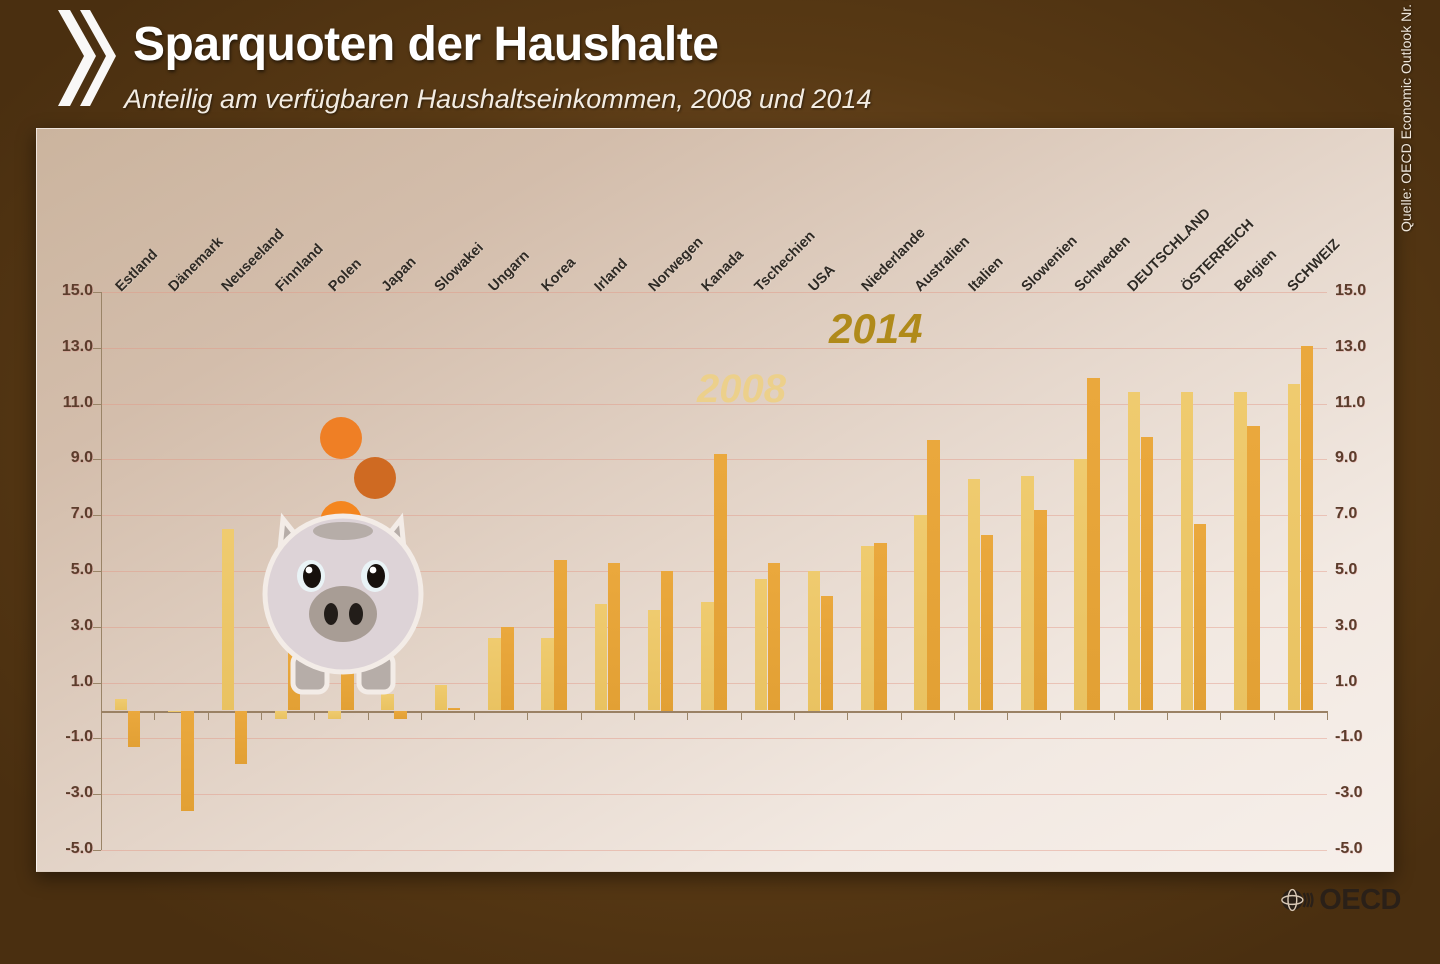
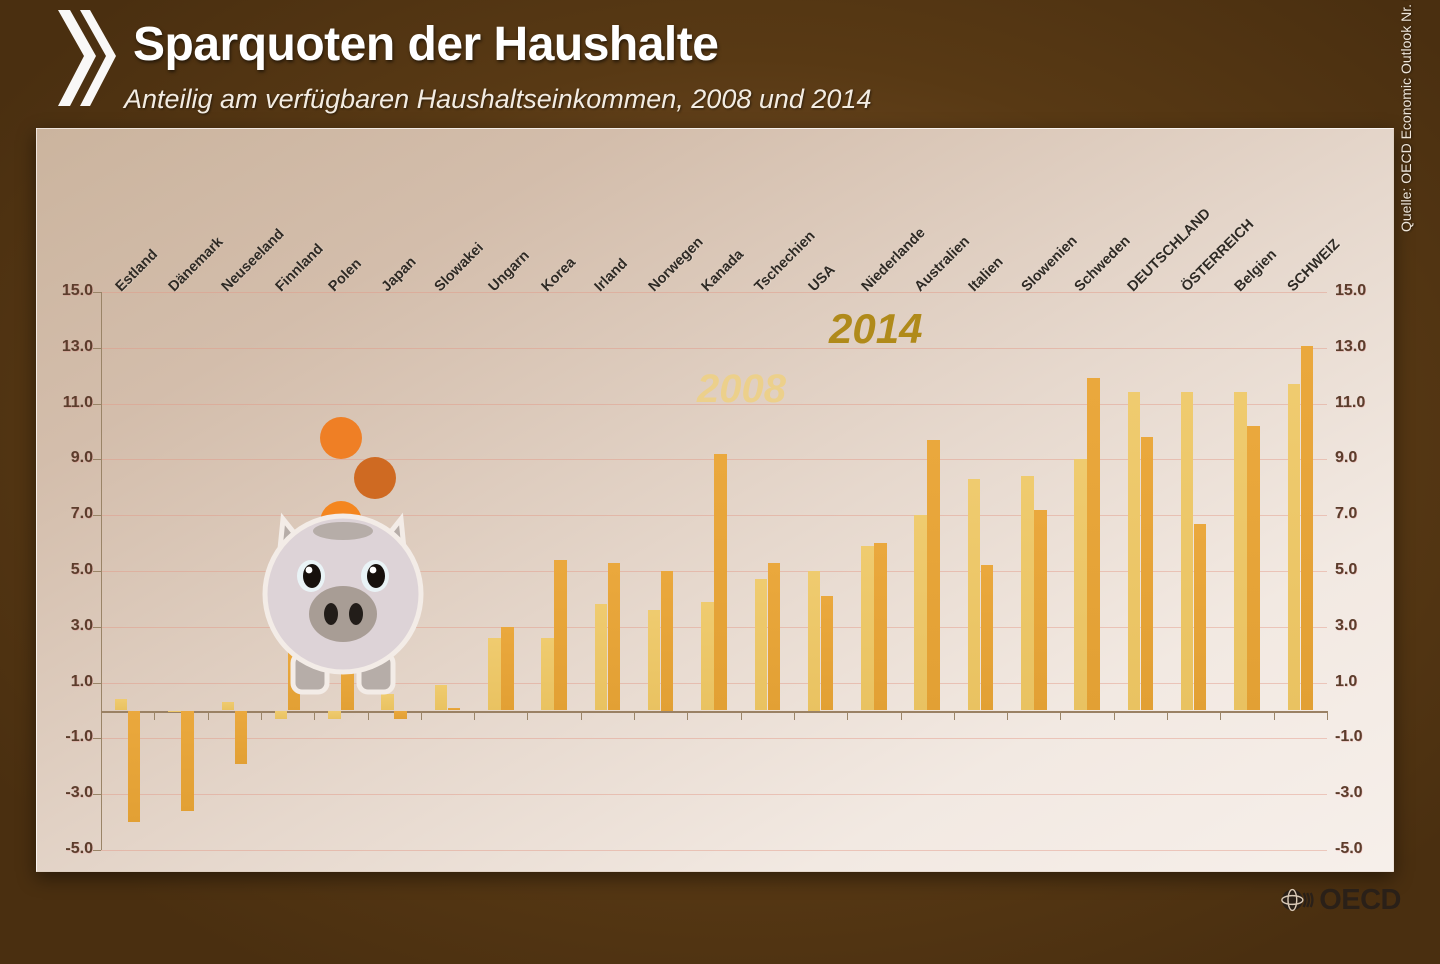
2014/Estland: -1.3 -> -4.0
2008/Neuseeland: 6.5 -> 0.3
2014/Italien: 6.3 -> 5.2
